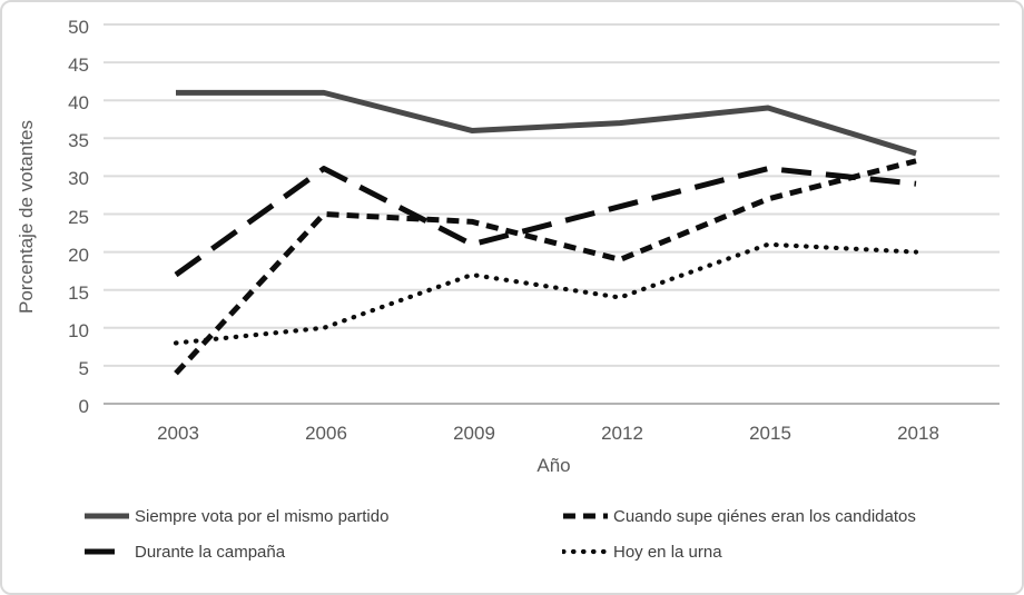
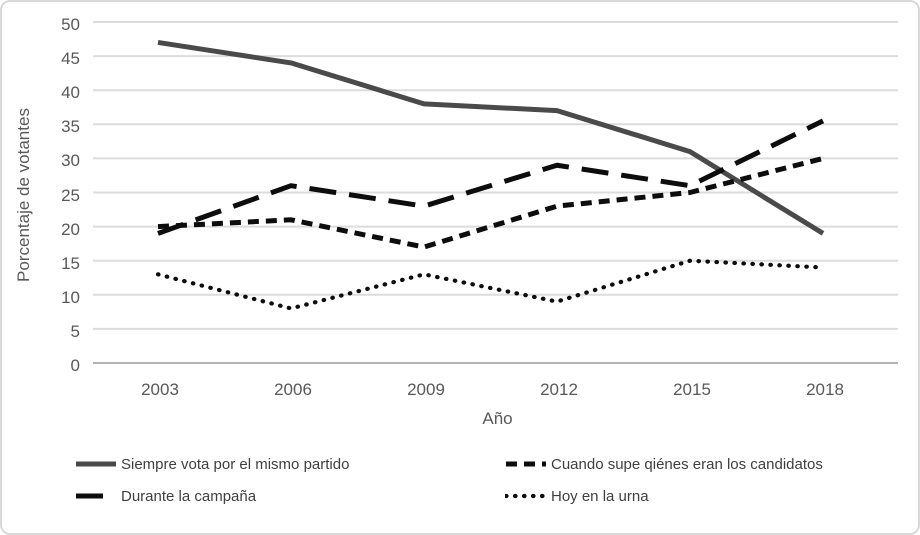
Siempre vota por el mismo partido/2003: 41 -> 47
Cuando supe qiénes eran los candidatos/2003: 4 -> 20
Durante la campaña/2003: 17 -> 19
Hoy en la urna/2003: 8 -> 13
Siempre vota por el mismo partido/2006: 41 -> 44
Cuando supe qiénes eran los candidatos/2006: 25 -> 21
Durante la campaña/2006: 31 -> 26
Hoy en la urna/2006: 10 -> 8
Siempre vota por el mismo partido/2009: 36 -> 38
Cuando supe qiénes eran los candidatos/2009: 24 -> 17
Durante la campaña/2009: 21 -> 23
Hoy en la urna/2009: 17 -> 13
Cuando supe qiénes eran los candidatos/2012: 19 -> 23
Durante la campaña/2012: 26 -> 29
Hoy en la urna/2012: 14 -> 9
Siempre vota por el mismo partido/2015: 39 -> 31
Cuando supe qiénes eran los candidatos/2015: 27 -> 25
Durante la campaña/2015: 31 -> 26
Hoy en la urna/2015: 21 -> 15
Siempre vota por el mismo partido/2018: 33 -> 19
Cuando supe qiénes eran los candidatos/2018: 32 -> 30
Durante la campaña/2018: 29 -> 36
Hoy en la urna/2018: 20 -> 14
